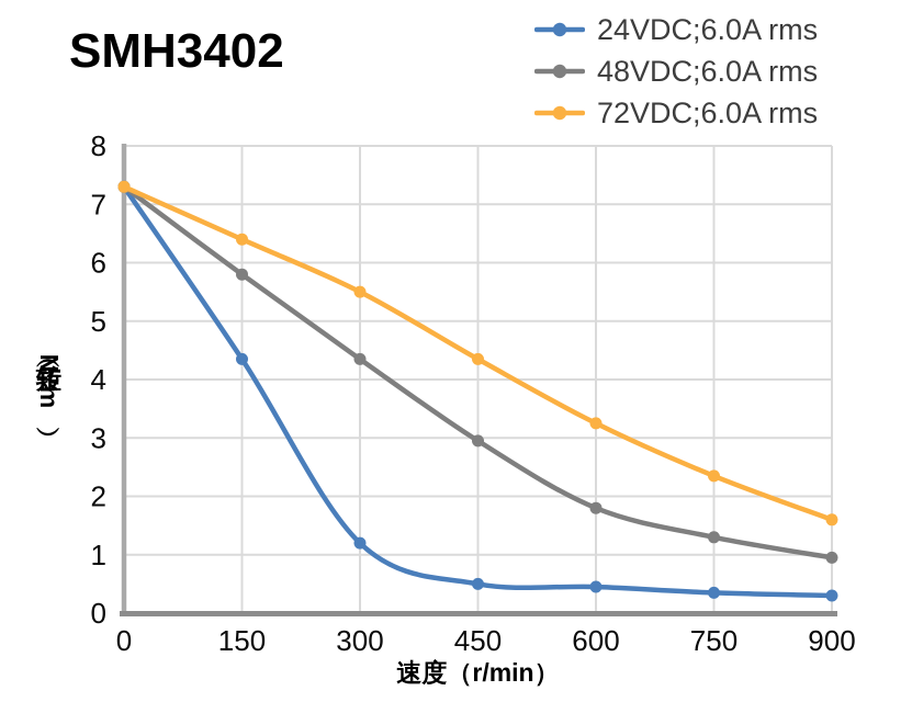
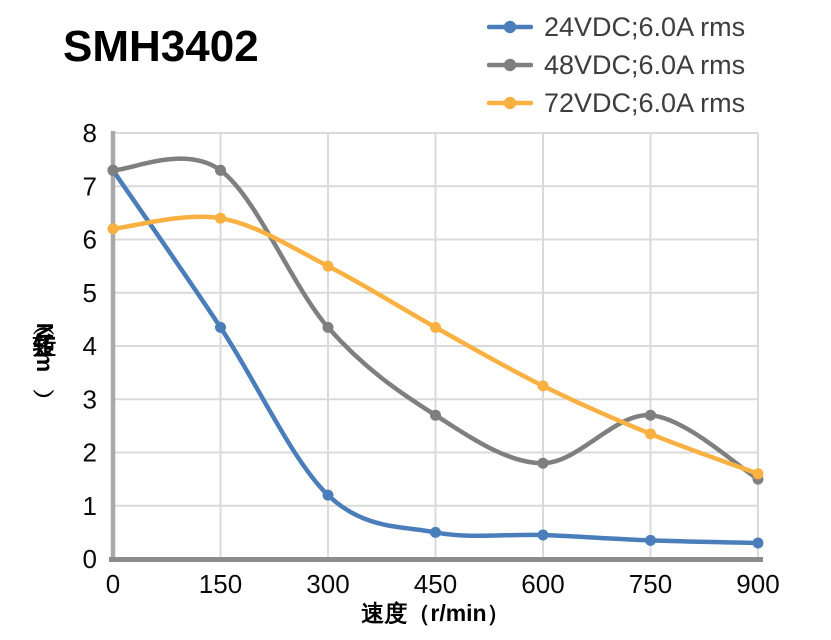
72VDC;6.0A rms/0: 7.3 -> 6.2
48VDC;6.0A rms/150: 5.8 -> 7.3
48VDC;6.0A rms/450: 3.0 -> 2.7
48VDC;6.0A rms/750: 1.3 -> 2.7
48VDC;6.0A rms/900: 0.9 -> 1.5
